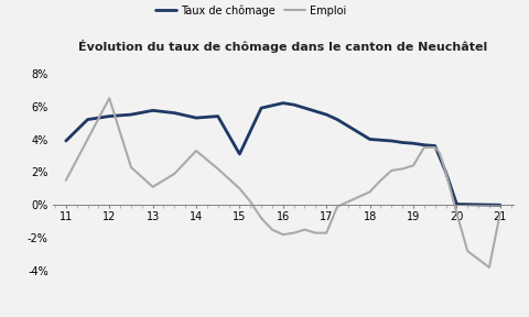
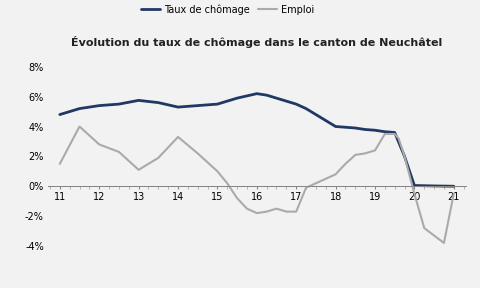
Taux de chômage/11: 3.9% -> 4.8%
Emploi/12: 6.5% -> 2.8%
Taux de chômage/15: 3.1% -> 5.5%
